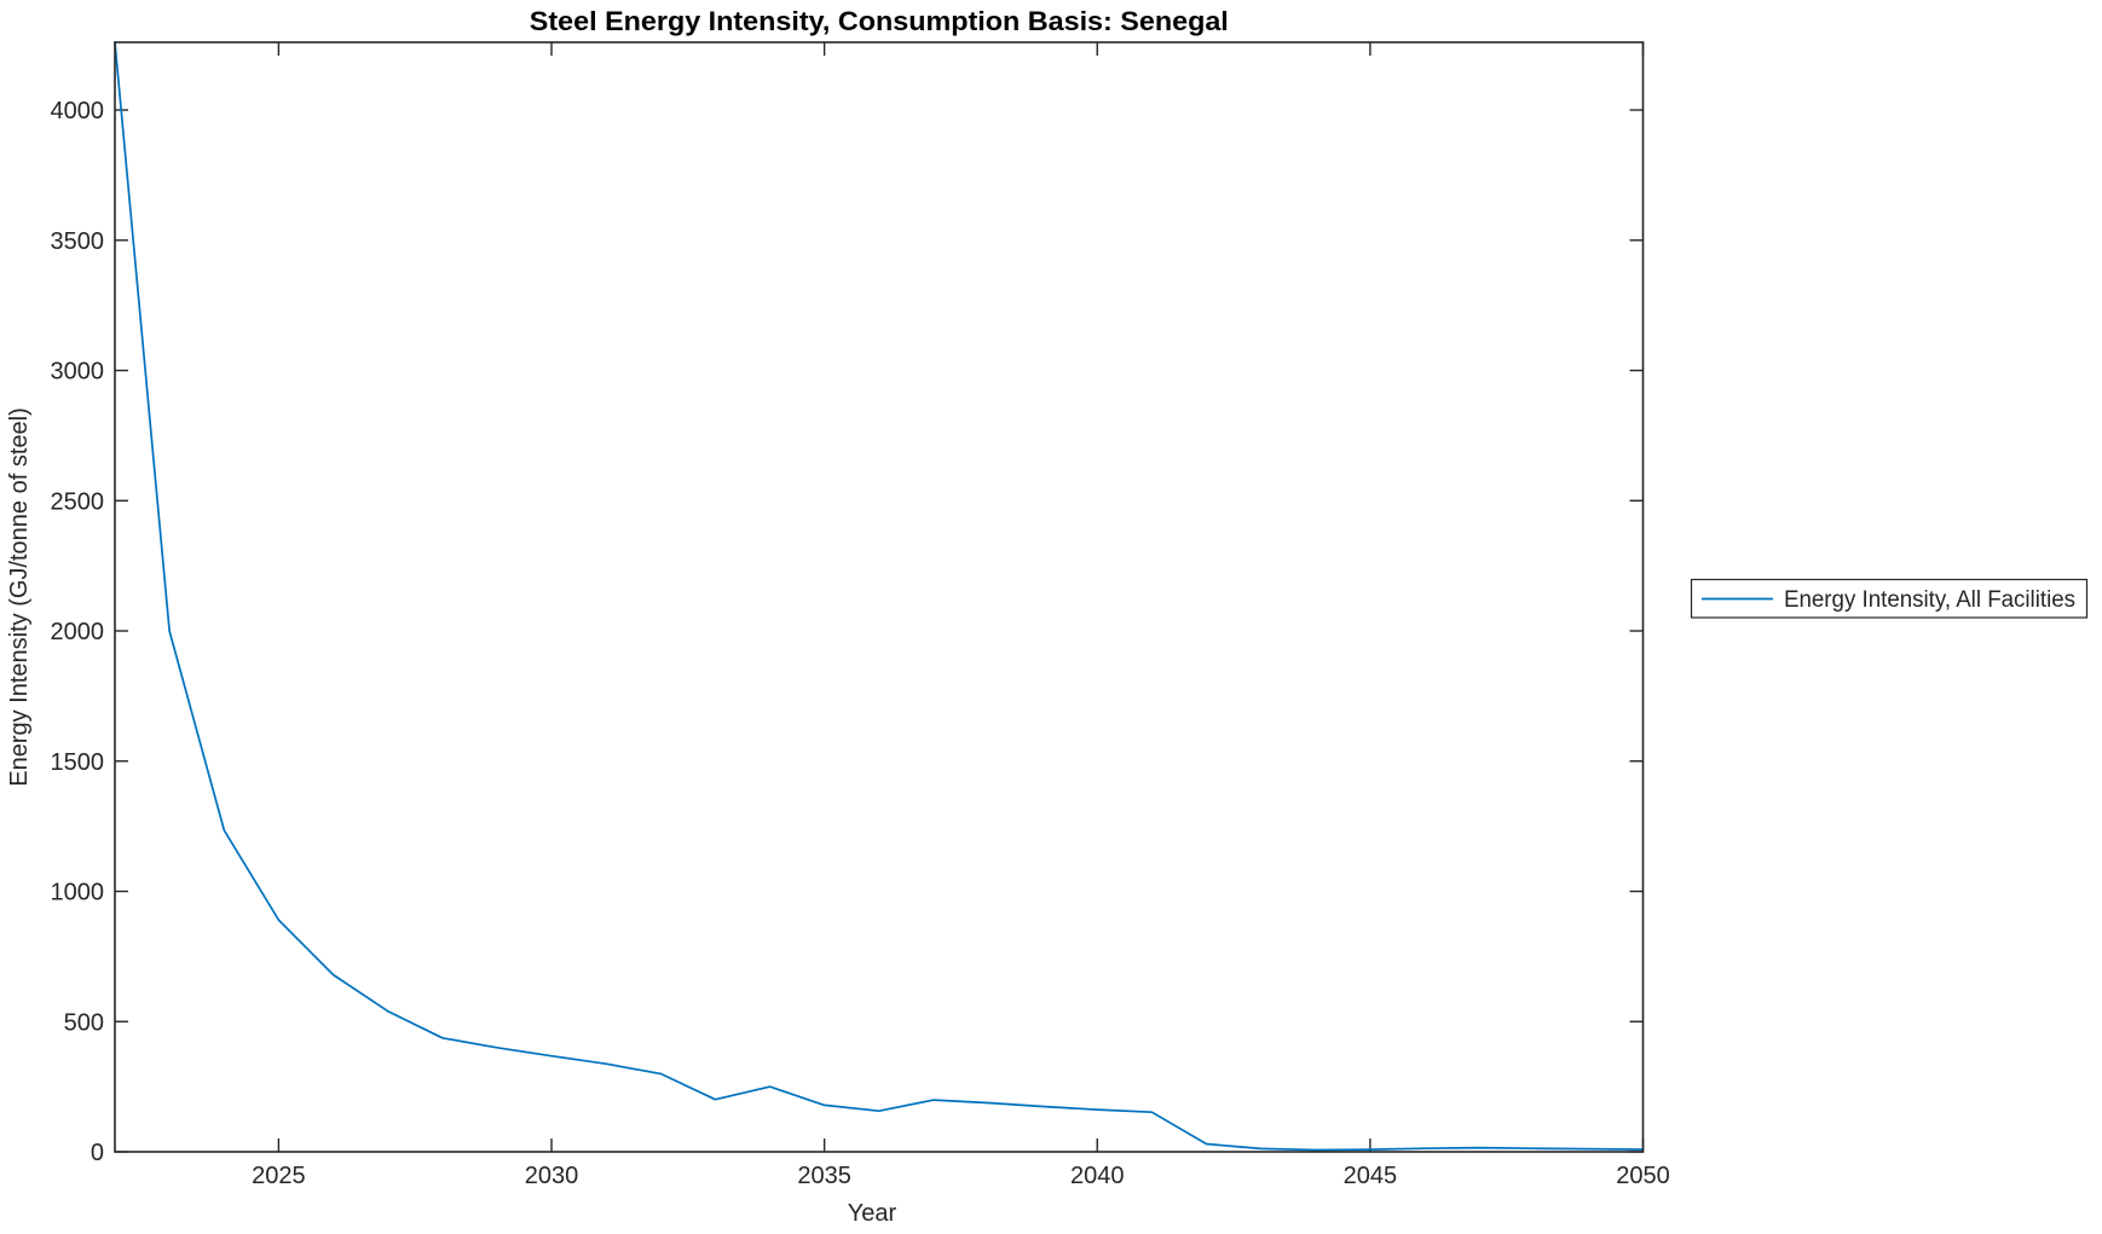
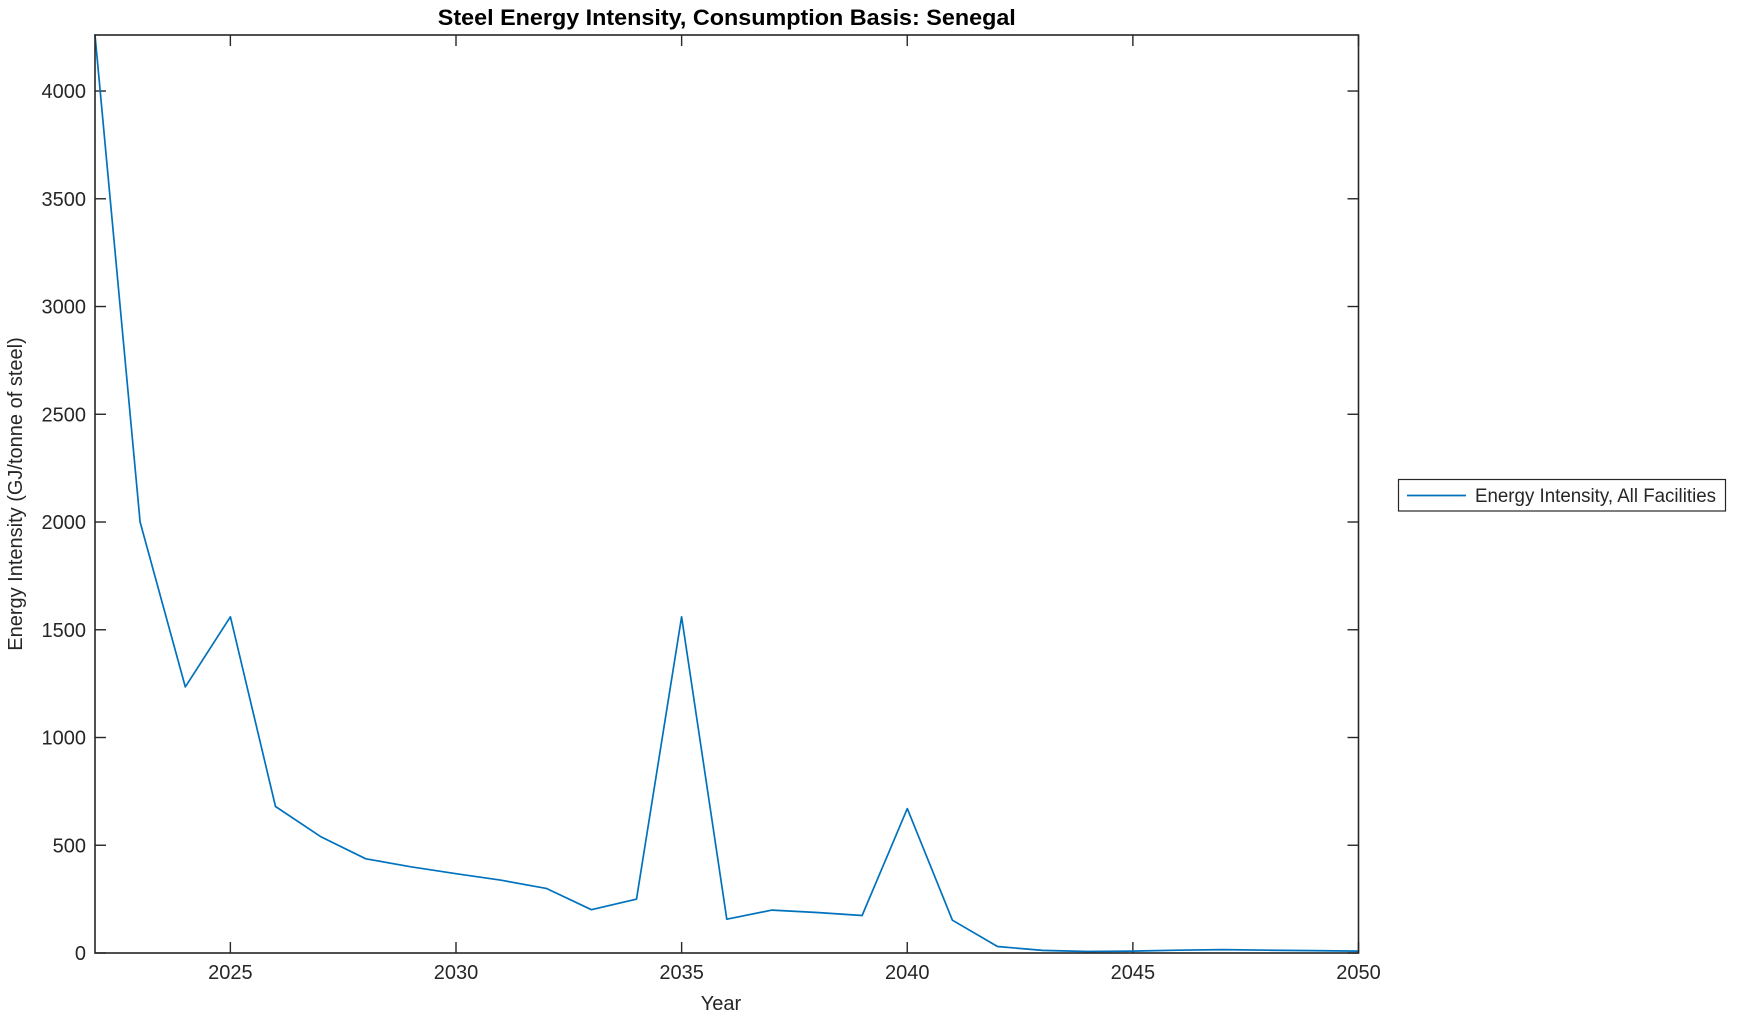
2025: 890 -> 1560
2035: 180 -> 1560
2040: 160 -> 670
